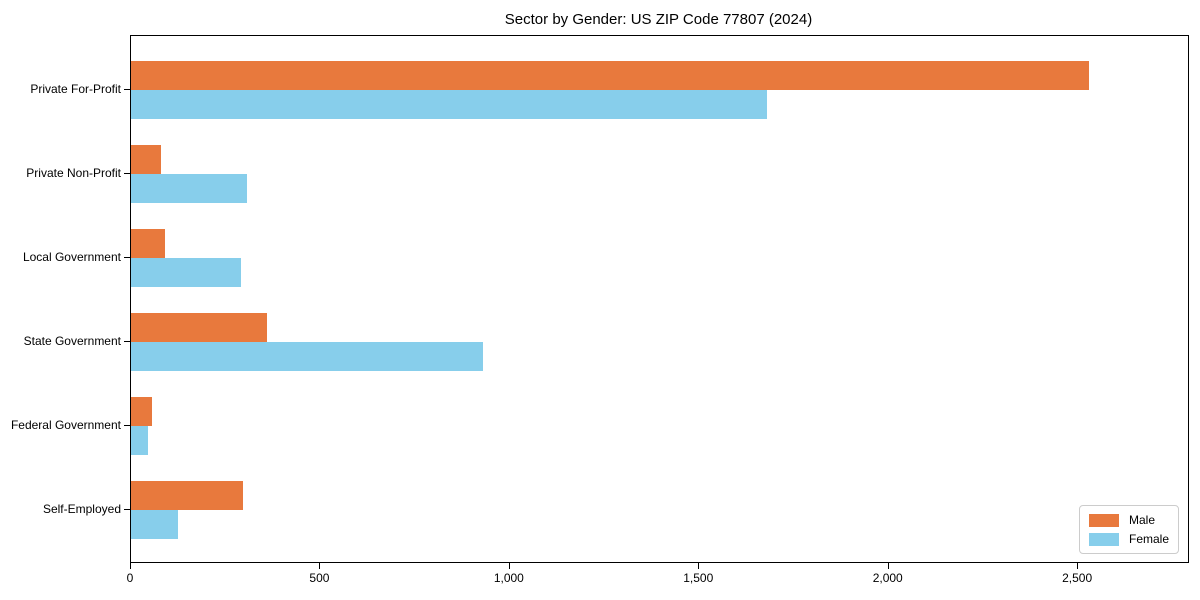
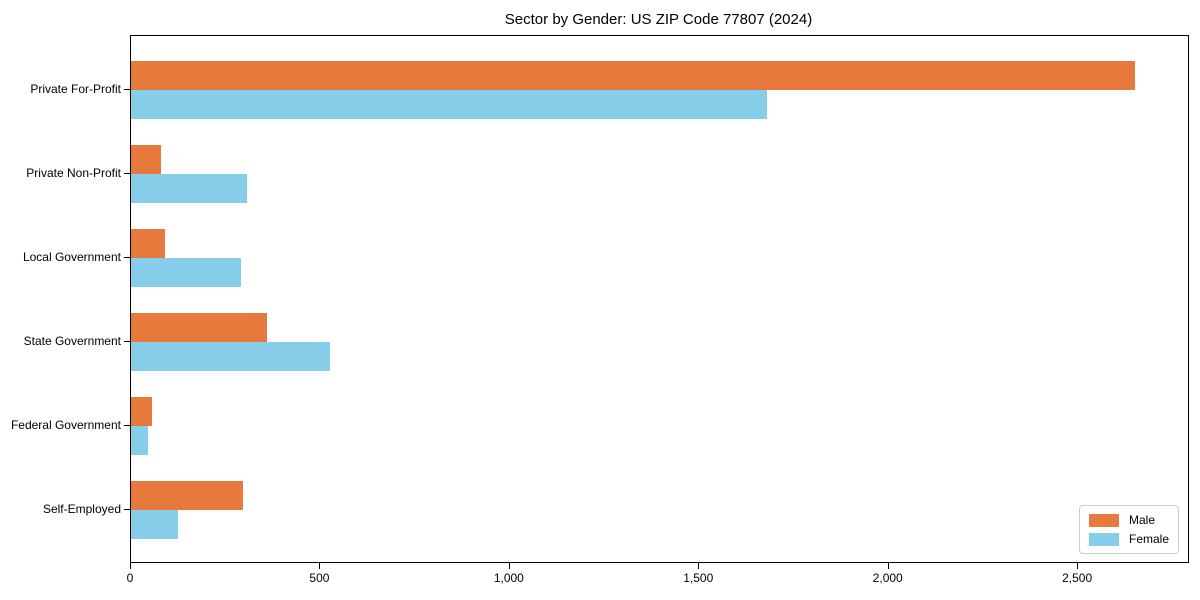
Male/Private For-Profit: 2530 -> 2650
Female/State Government: 930 -> 520
